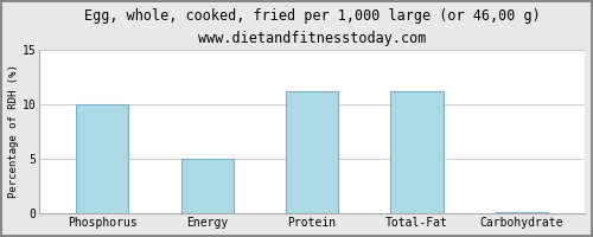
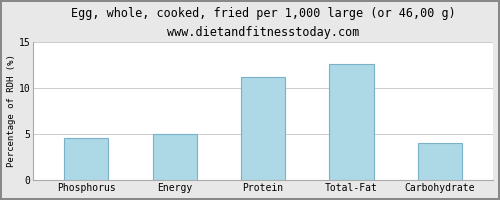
Phosphorus: 10.0 -> 4.6
Total-Fat: 11.2 -> 12.6
Carbohydrate: 0.1 -> 4.0
